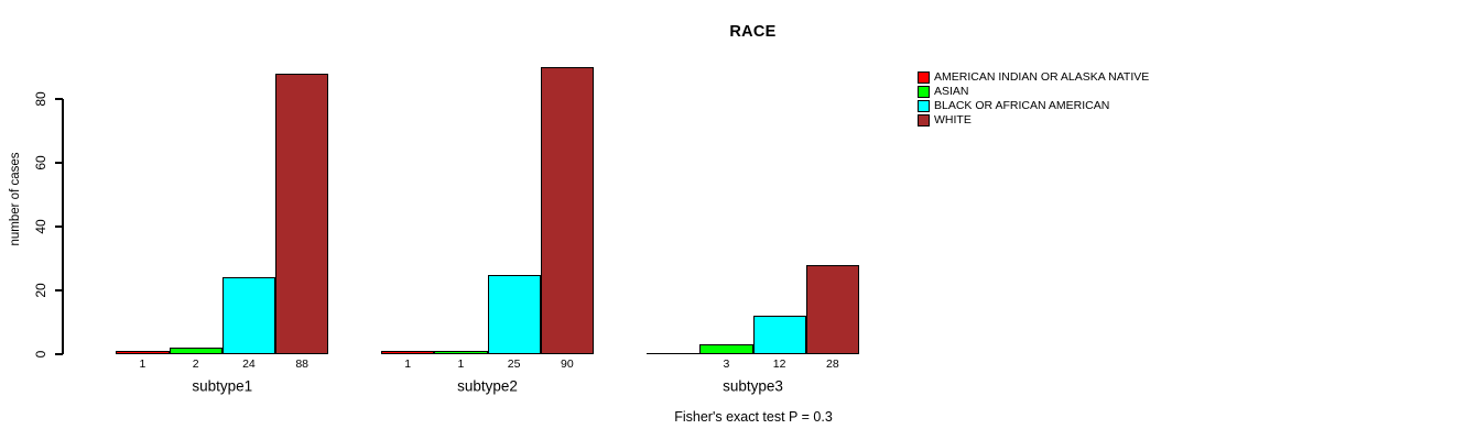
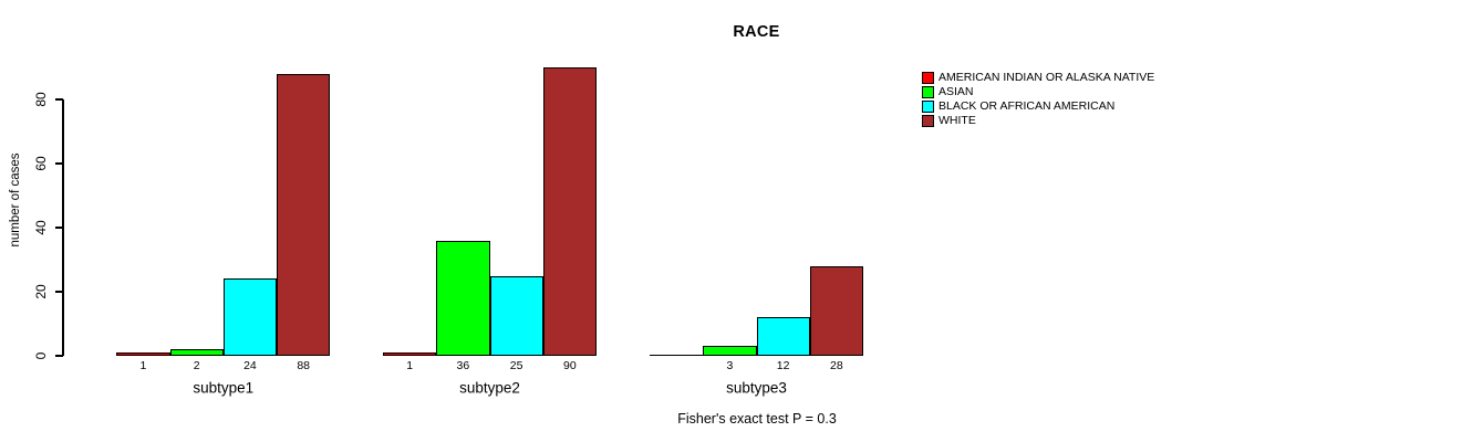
ASIAN/subtype2: 1 -> 36
